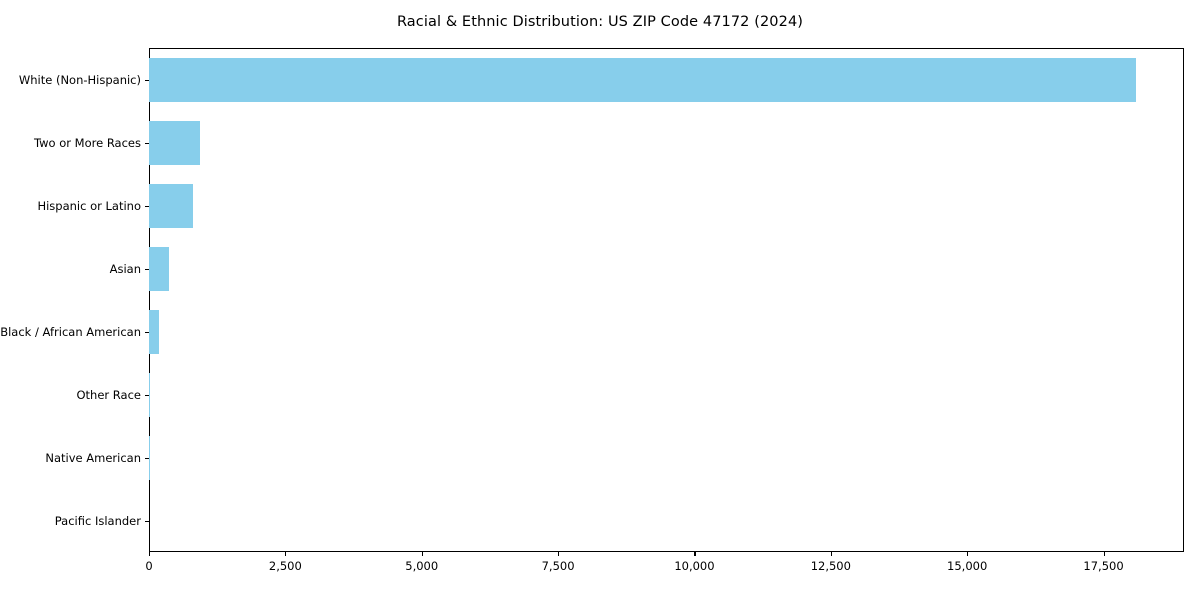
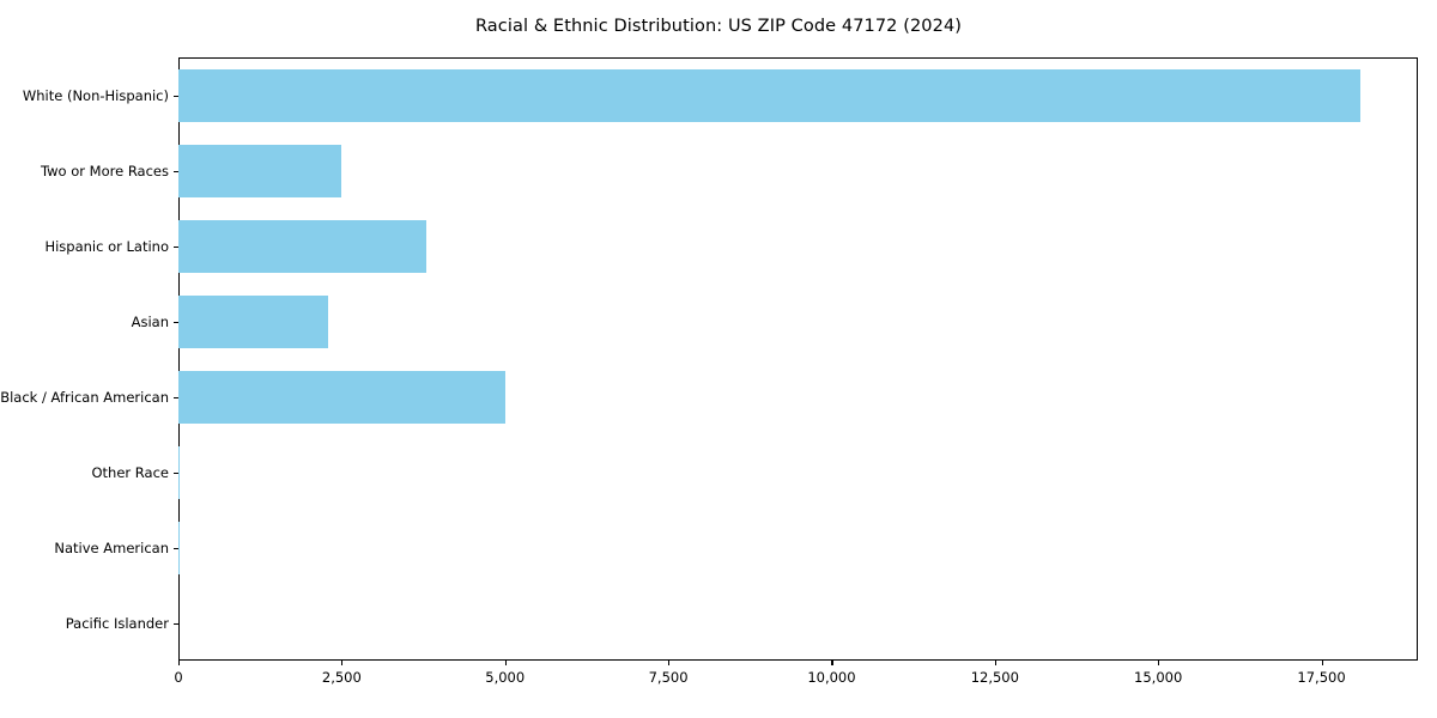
Two or More Races: 900 -> 2500
Hispanic or Latino: 800 -> 3800
Asian: 400 -> 2300
Black / African American: 200 -> 5000
